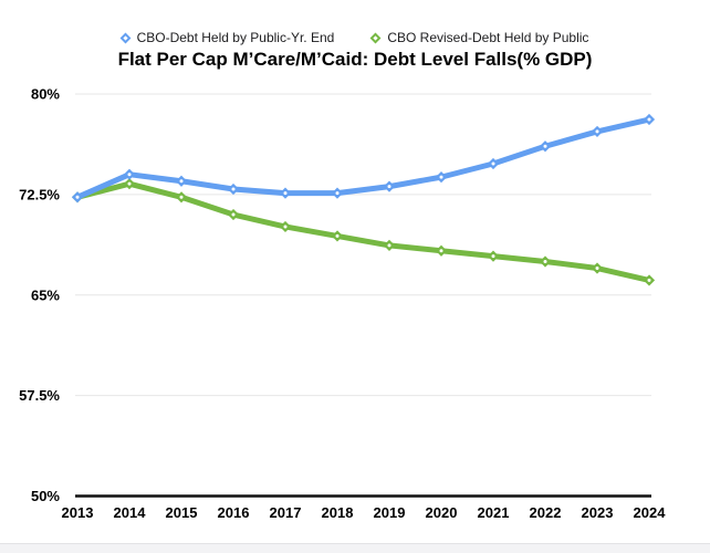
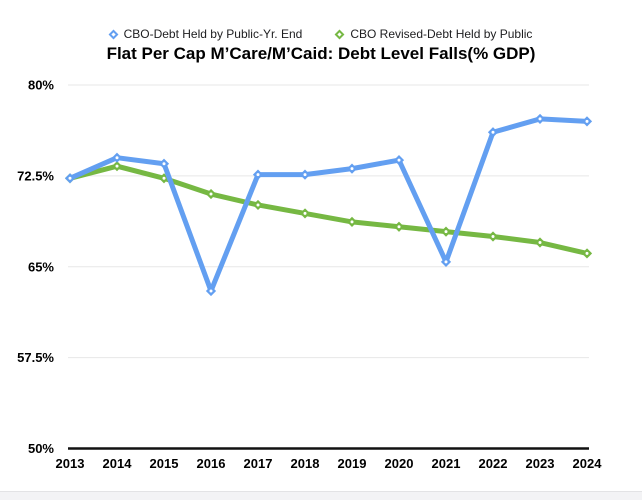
CBO-Debt Held by Public-Yr. End/2016: 72.9% -> 63.0%
CBO-Debt Held by Public-Yr. End/2021: 74.8% -> 65.4%
CBO-Debt Held by Public-Yr. End/2024: 78.1% -> 77.0%
